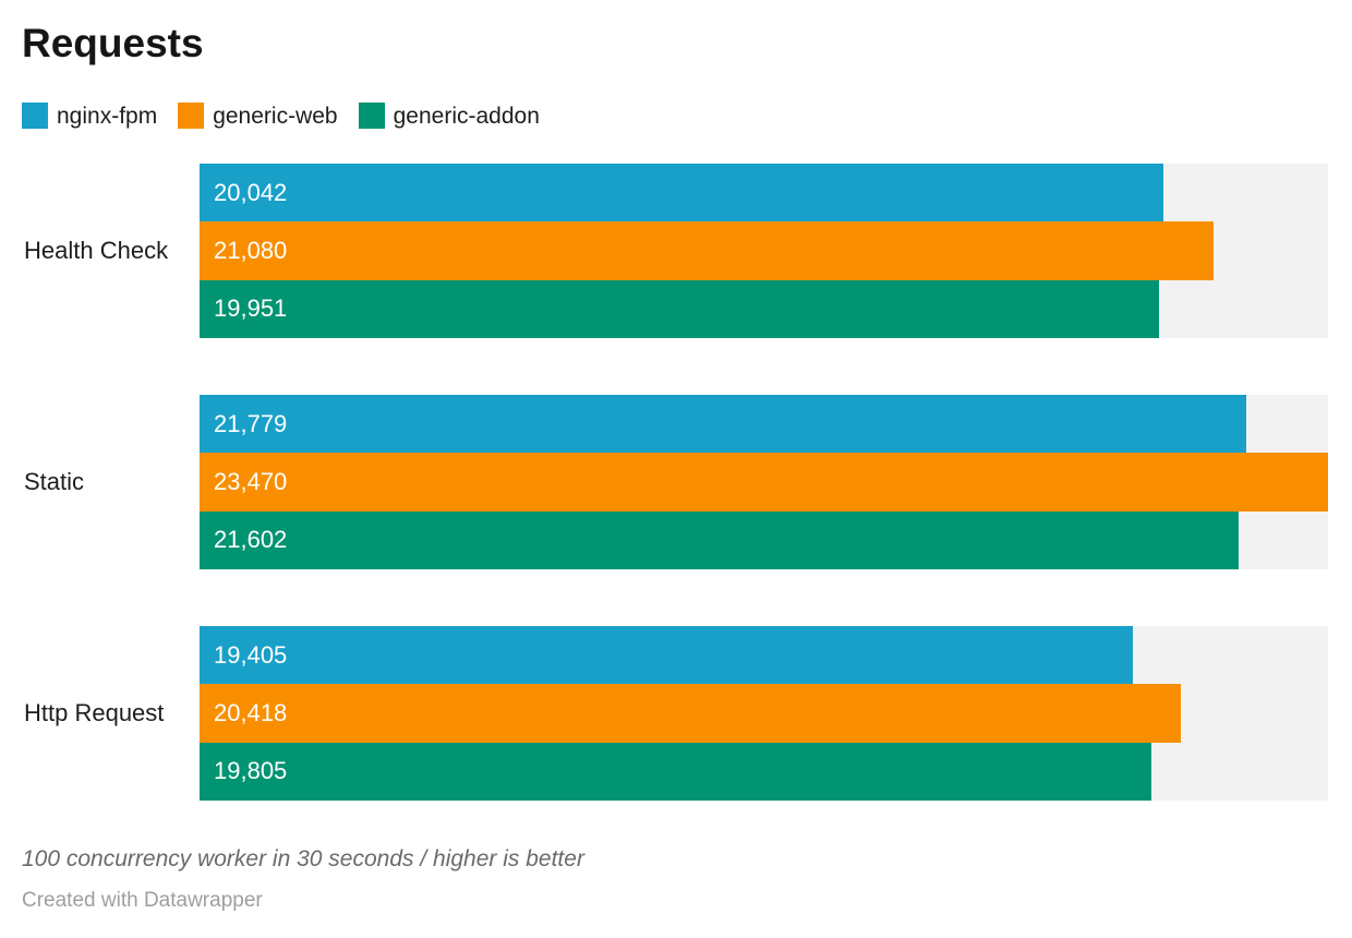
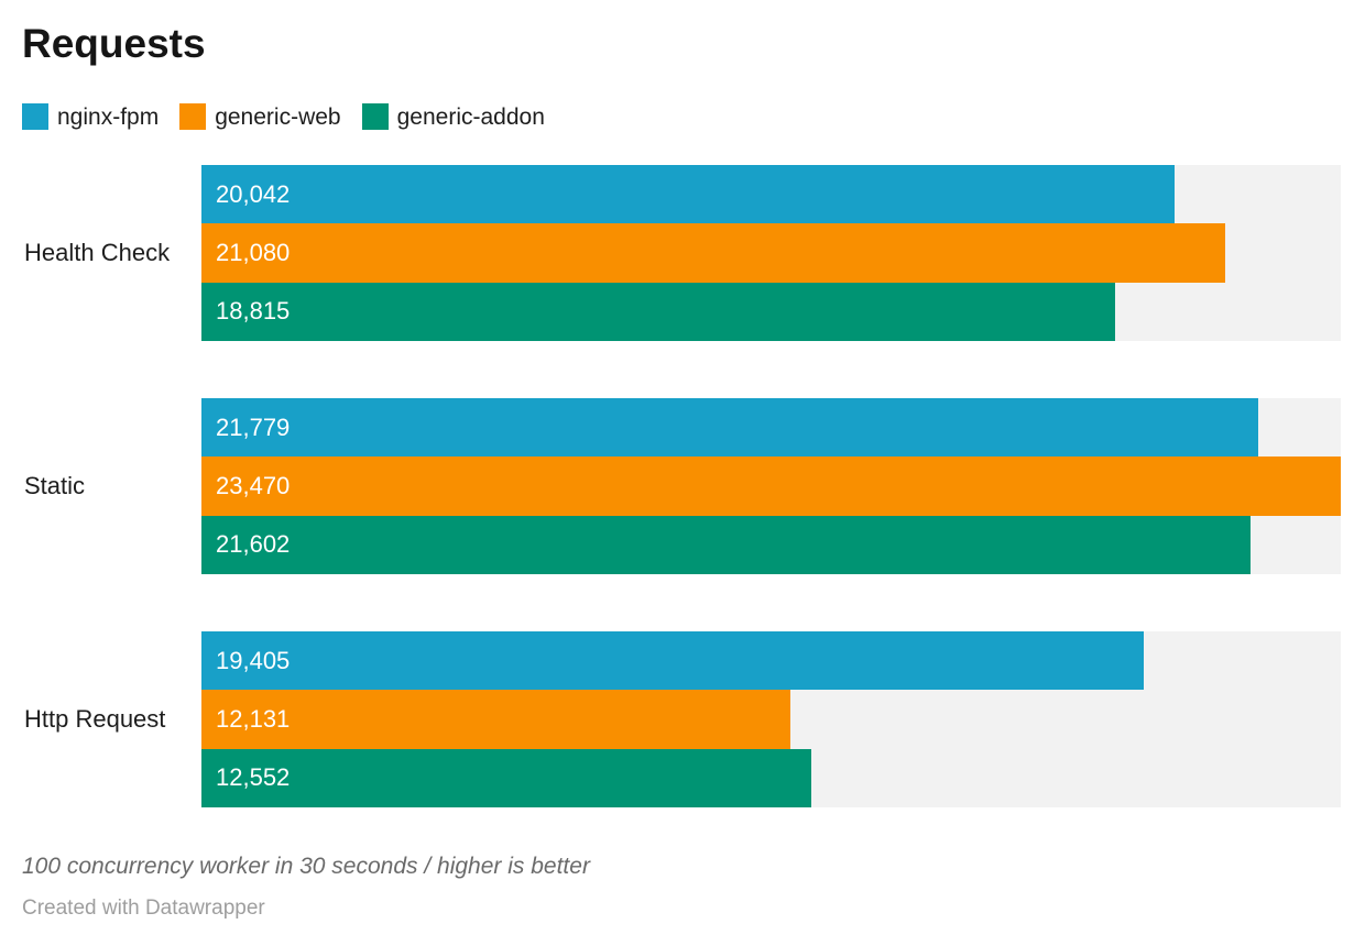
generic-addon/Health Check: 19,951 -> 18,815
generic-web/Http Request: 20,418 -> 12,131
generic-addon/Http Request: 19,805 -> 12,552
